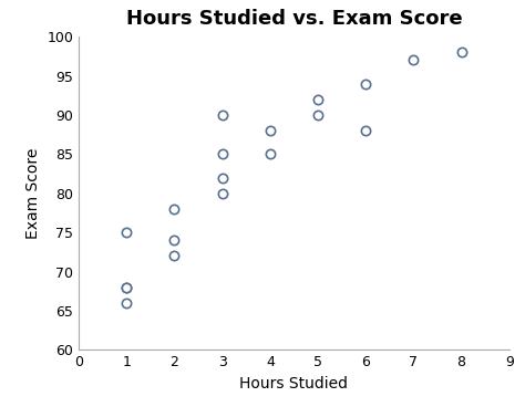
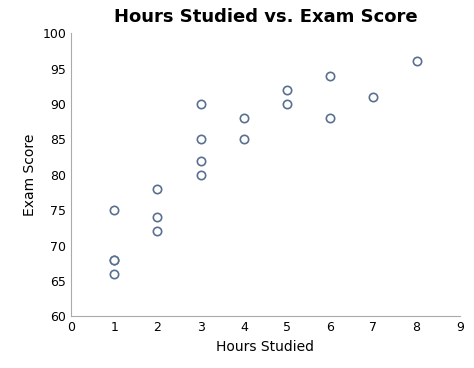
7: 97 -> 91
8: 98 -> 96
